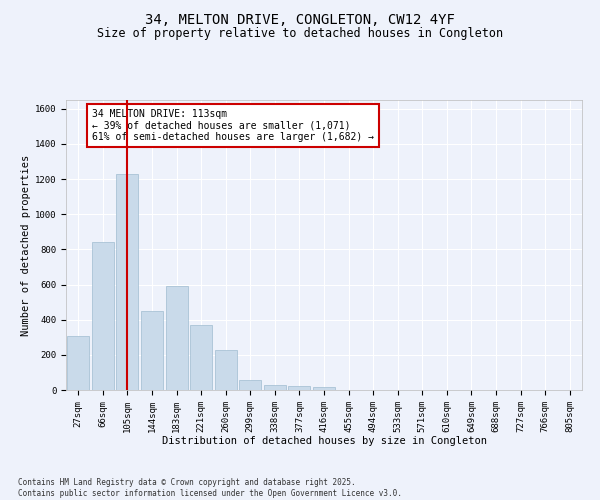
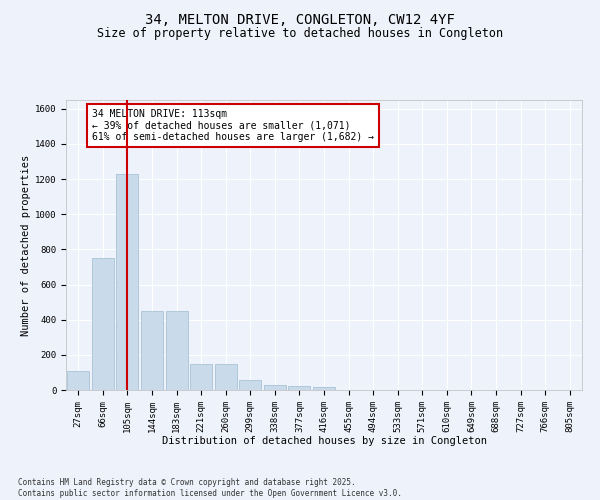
27sqm: 310 -> 110
66sqm: 840 -> 750
183sqm: 590 -> 450
221sqm: 370 -> 150
260sqm: 230 -> 150
